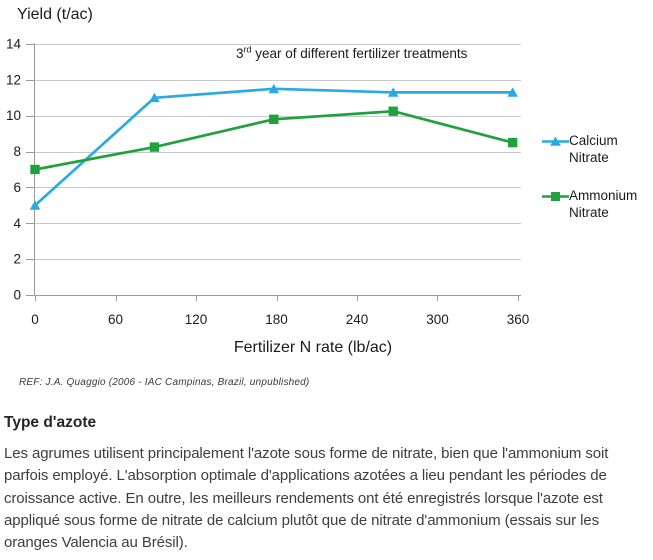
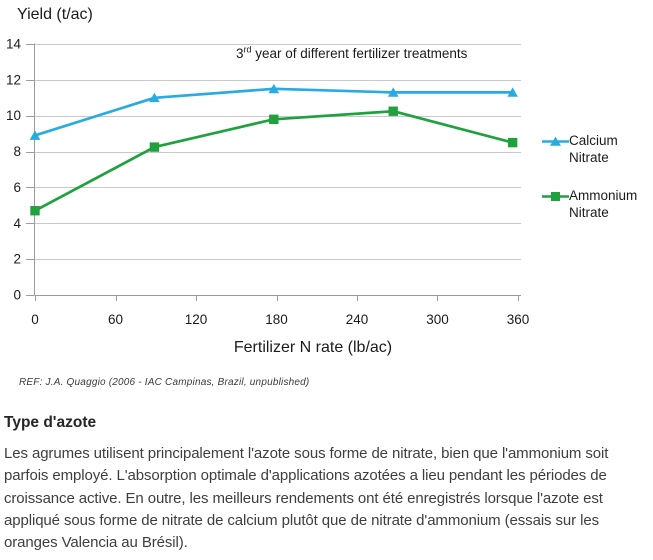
Calcium Nitrate/0: 5.0 -> 8.9
Ammonium Nitrate/0: 7.0 -> 4.7
